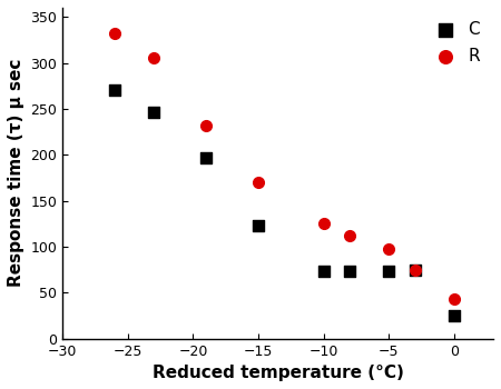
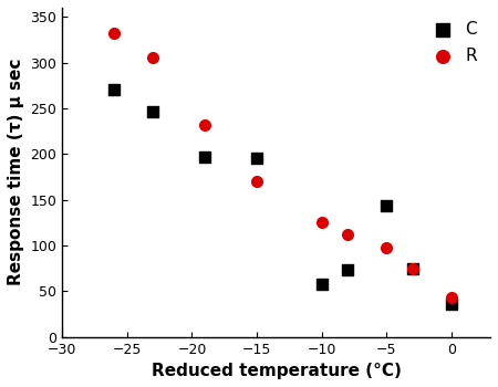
C/−15: 123 -> 196
C/−10: 73 -> 58
C/−5: 73 -> 144
C/0: 25 -> 36
